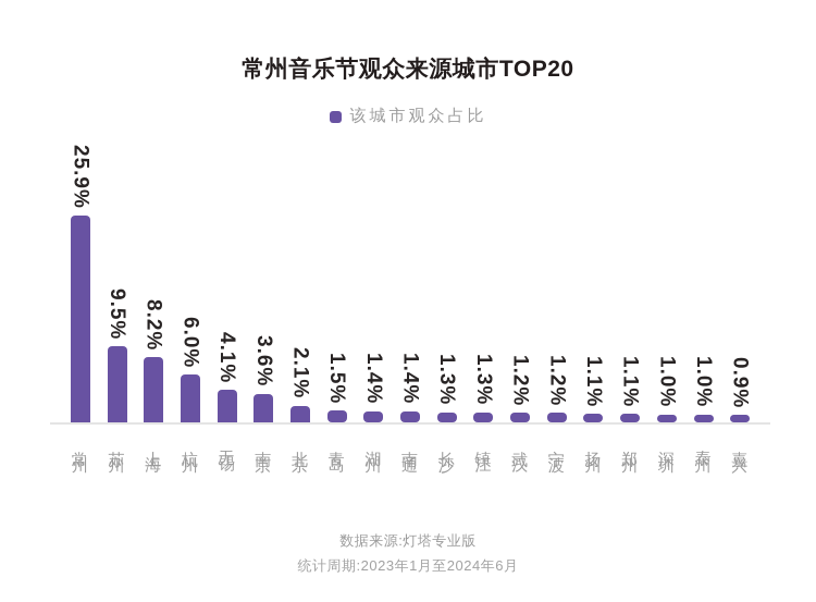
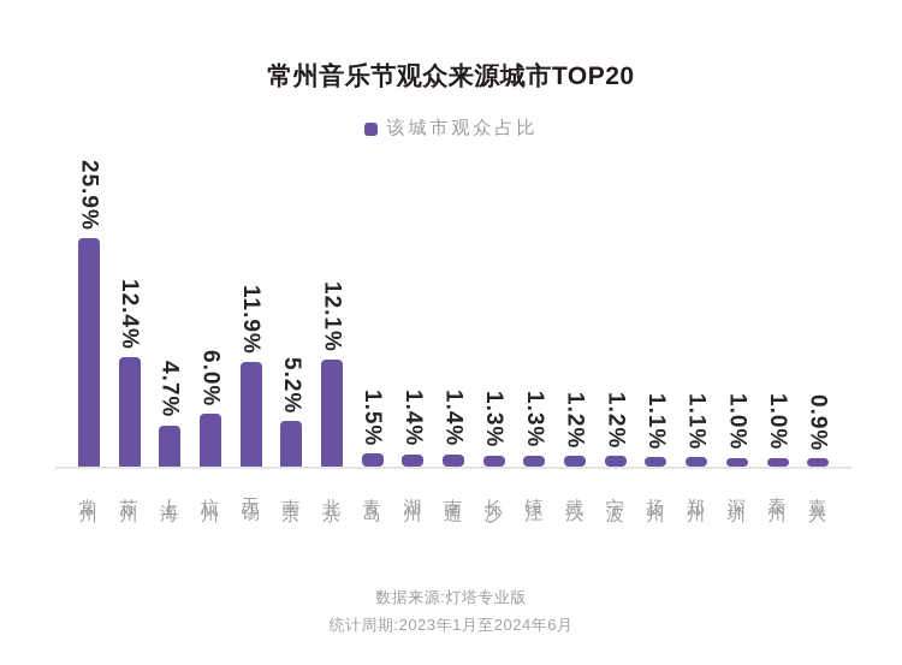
苏州: 9.5% -> 12.4%
上海: 8.2% -> 4.7%
无锡: 4.1% -> 11.9%
南京: 3.6% -> 5.2%
北京: 2.1% -> 12.1%
